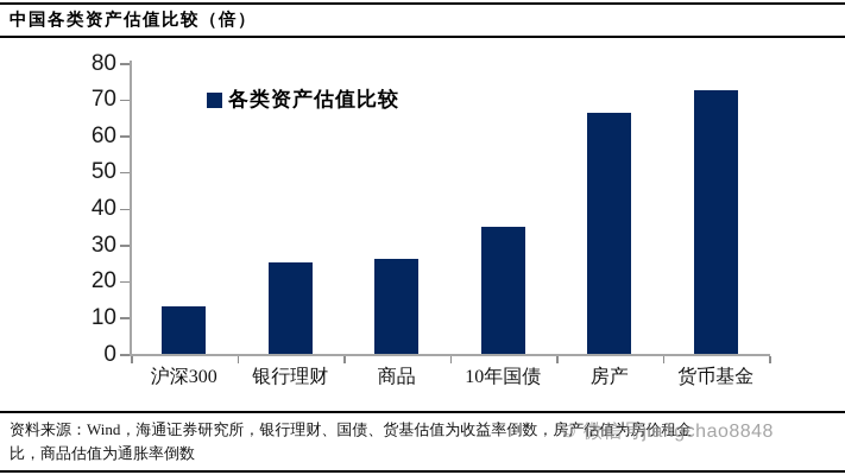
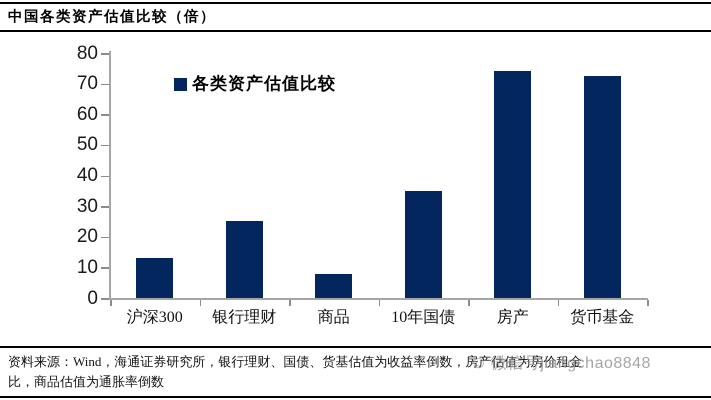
商品: 26 -> 8
房产: 66 -> 74
